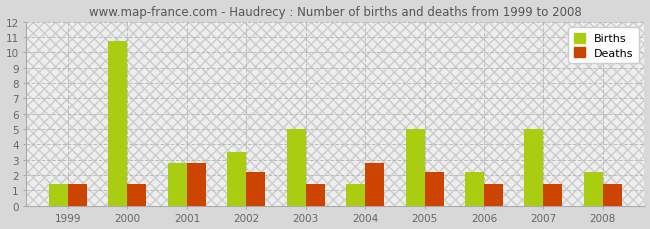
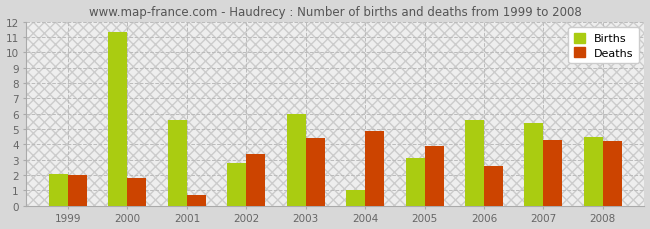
Births/1999: 1.4 -> 2.1
Deaths/1999: 1.4 -> 2.0
Births/2000: 10.7 -> 11.3
Deaths/2000: 1.4 -> 1.8
Births/2001: 2.8 -> 5.6
Deaths/2001: 2.8 -> 0.7
Births/2002: 3.5 -> 2.8
Deaths/2002: 2.2 -> 3.4
Births/2003: 5.0 -> 6.0
Deaths/2003: 1.4 -> 4.4
Births/2004: 1.4 -> 1.0
Deaths/2004: 2.8 -> 4.9
Births/2005: 5.0 -> 3.1
Deaths/2005: 2.2 -> 3.9
Births/2006: 2.2 -> 5.6
Deaths/2006: 1.4 -> 2.6
Births/2007: 5.0 -> 5.4
Deaths/2007: 1.4 -> 4.3
Births/2008: 2.2 -> 4.5
Deaths/2008: 1.4 -> 4.2
